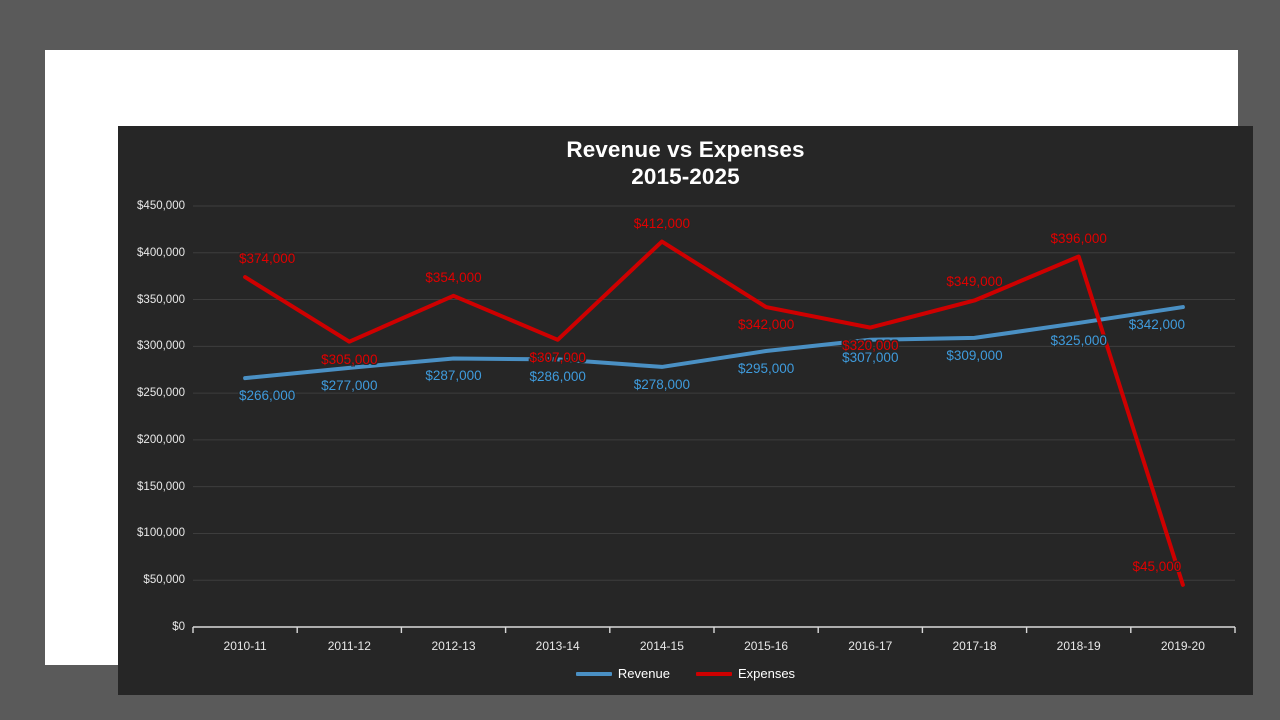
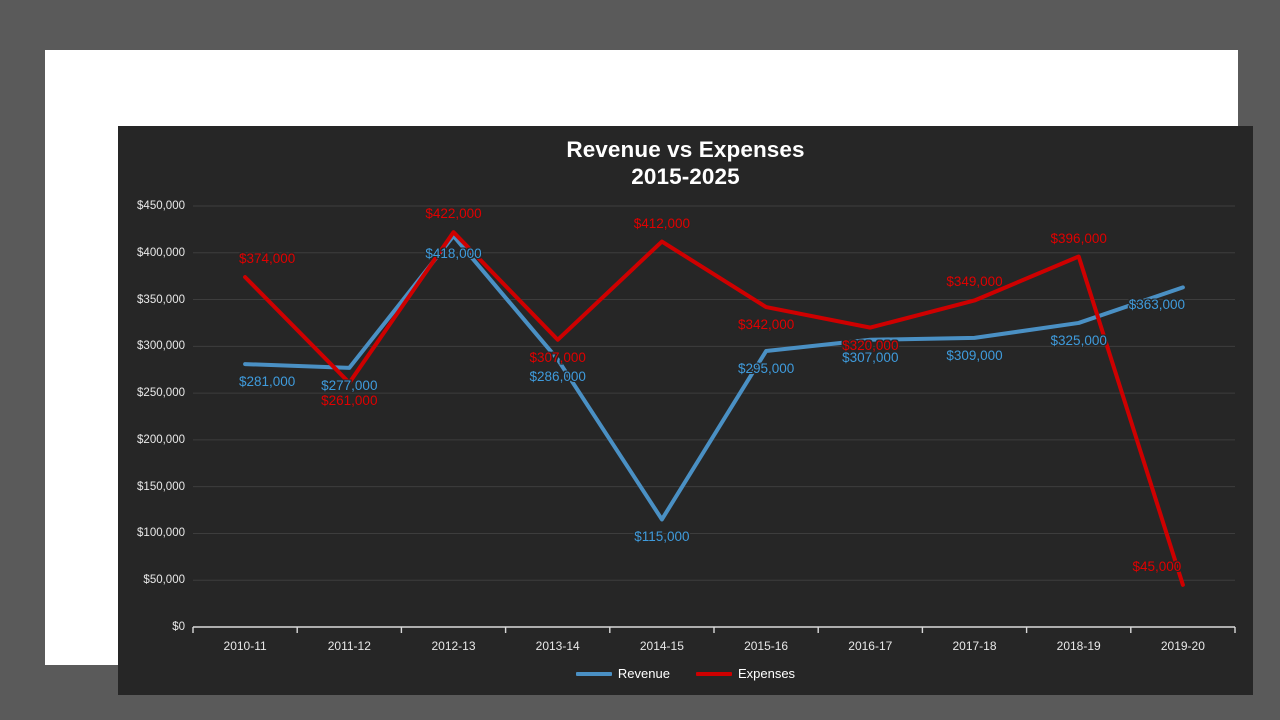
Revenue/2010-11: $266,000 -> $281,000
Expenses/2011-12: $305,000 -> $261,000
Revenue/2012-13: $287,000 -> $418,000
Expenses/2012-13: $354,000 -> $422,000
Revenue/2014-15: $278,000 -> $115,000
Revenue/2019-20: $342,000 -> $363,000
